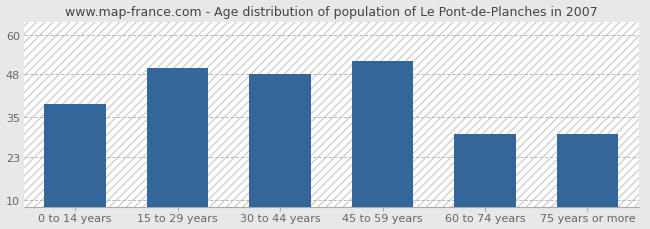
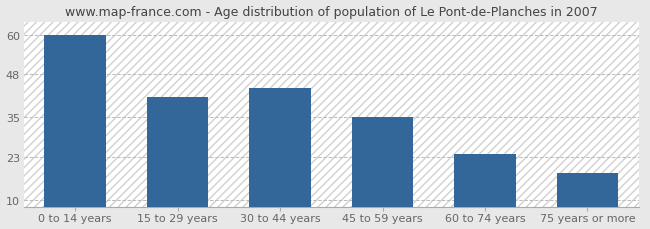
0 to 14 years: 39 -> 60
15 to 29 years: 50 -> 41
30 to 44 years: 48 -> 44
45 to 59 years: 52 -> 35
60 to 74 years: 30 -> 24
75 years or more: 30 -> 18
